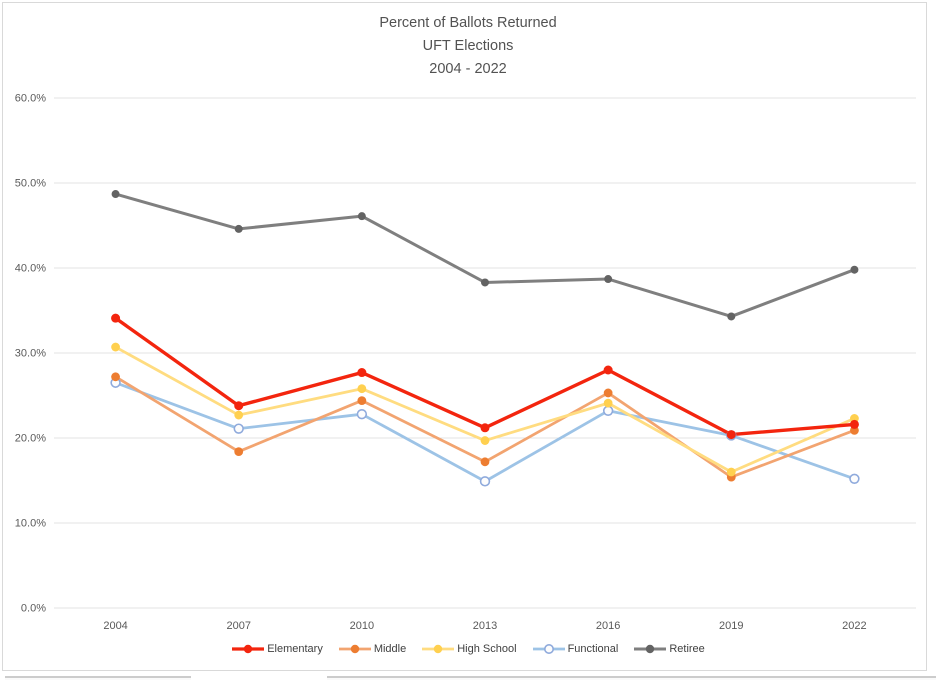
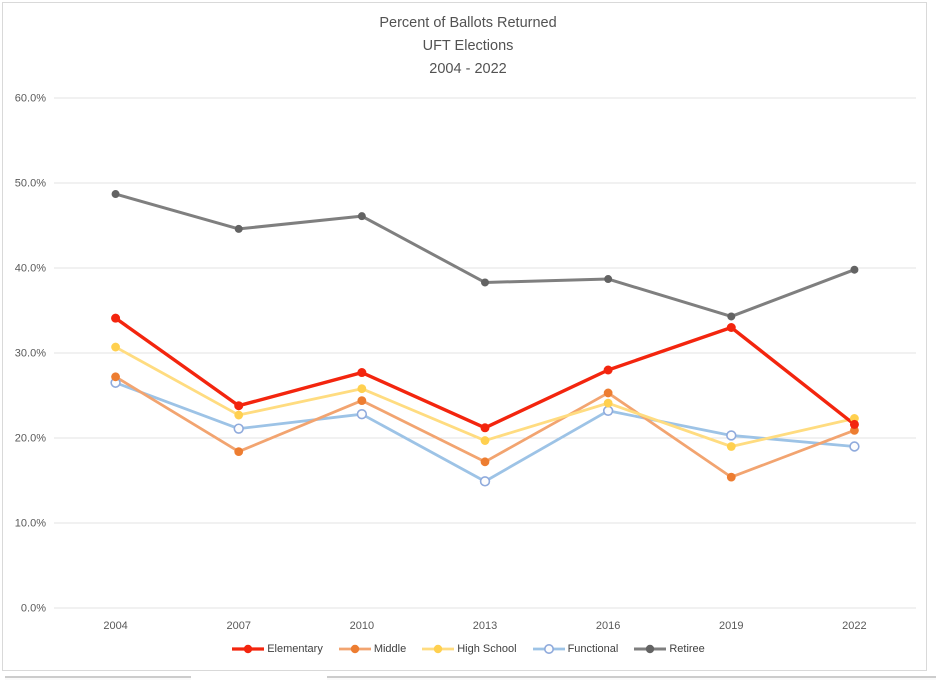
Elementary/2019: 20% -> 33%
High School/2019: 16% -> 19%
Functional/2022: 15% -> 19%
